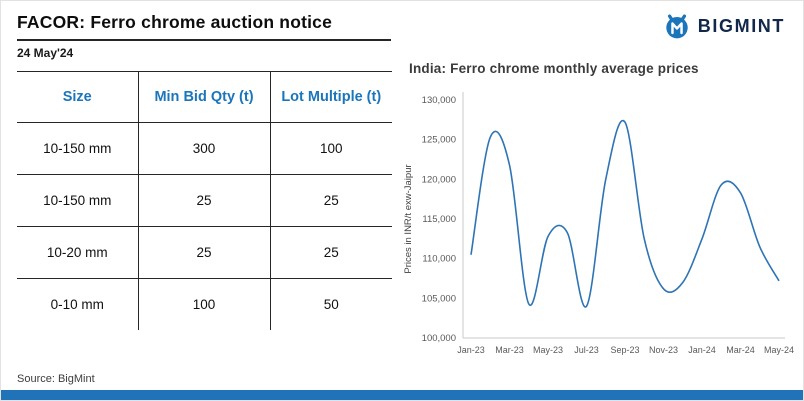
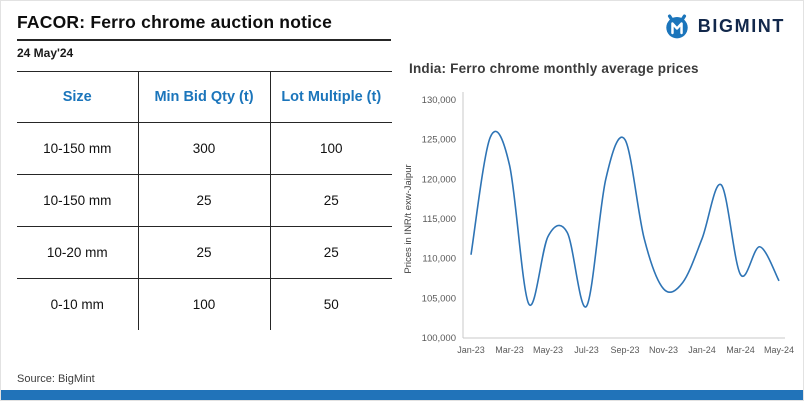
Sep-23: 127000 -> 125000
Mar-24: 118000 -> 108000
